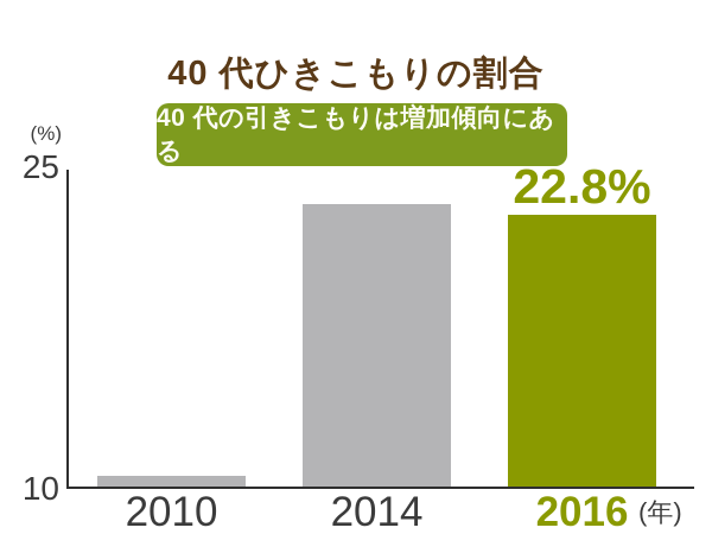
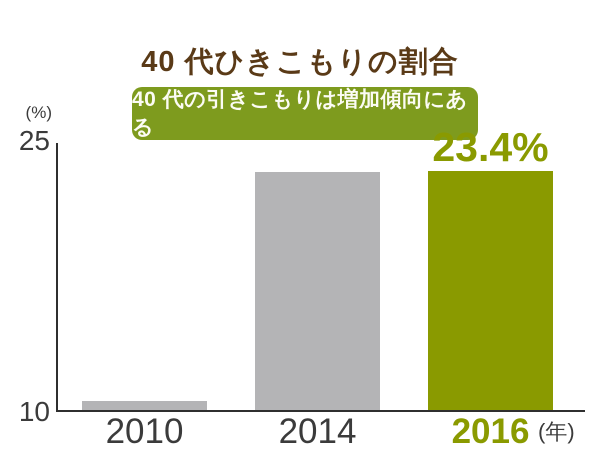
2016: 22.8% -> 23.4%
